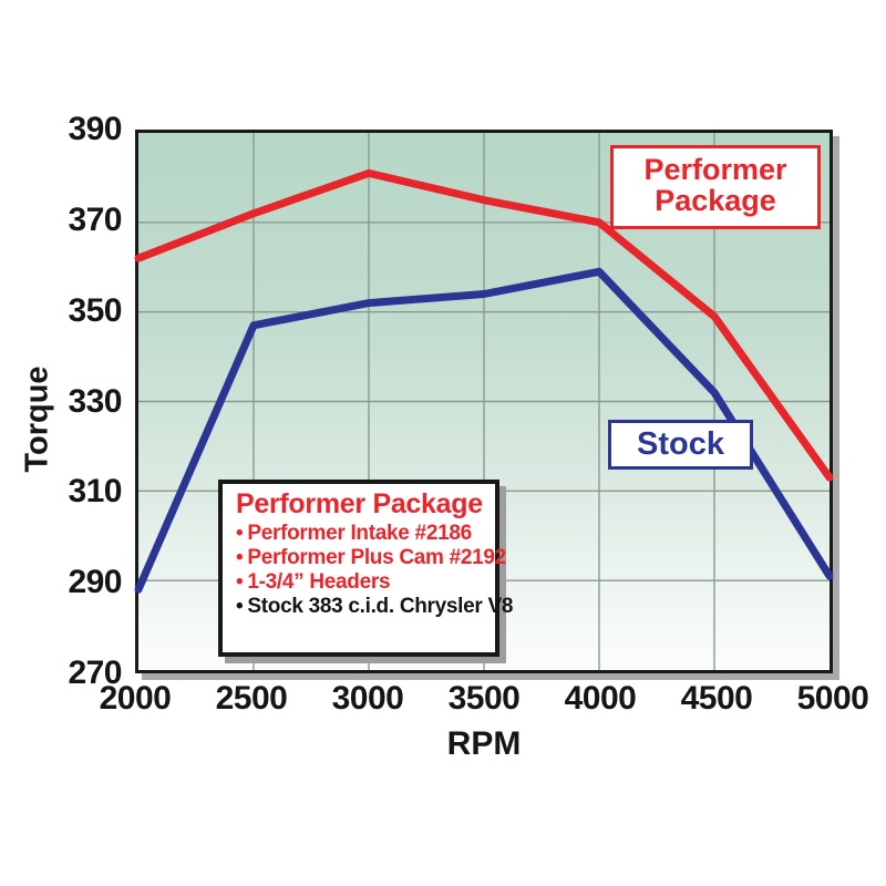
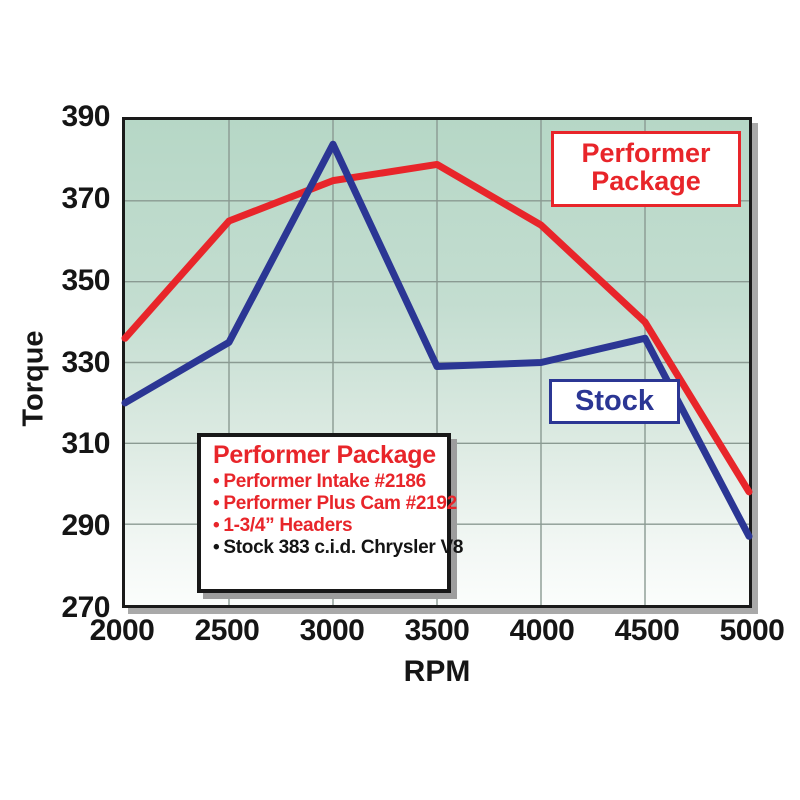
Performer Package/2000: 362 -> 336
Stock/2000: 288 -> 320
Performer Package/2500: 372 -> 365
Stock/2500: 347 -> 335
Performer Package/3000: 381 -> 375
Stock/3000: 352 -> 384
Performer Package/3500: 375 -> 379
Stock/3500: 354 -> 329
Performer Package/4000: 370 -> 364
Stock/4000: 359 -> 330
Performer Package/4500: 349 -> 340
Stock/4500: 332 -> 336
Performer Package/5000: 313 -> 298
Stock/5000: 291 -> 287
